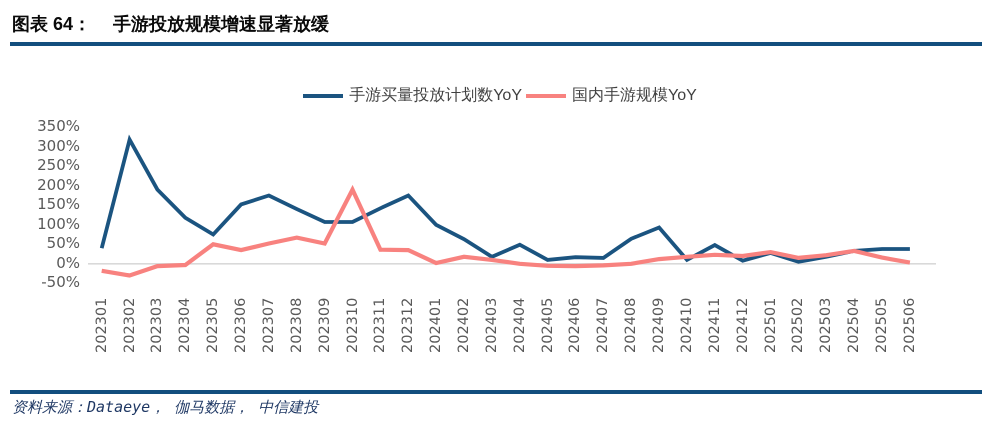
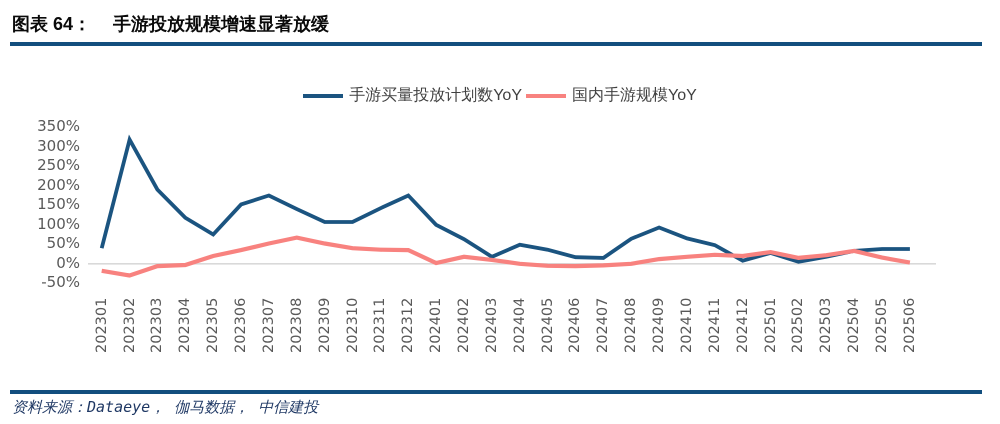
国内手游规模YoY/202305: 50% -> 20%
国内手游规模YoY/202310: 190% -> 40%
手游买量投放计划数YoY/202405: 10% -> 40%
手游买量投放计划数YoY/202410: 10% -> 60%
